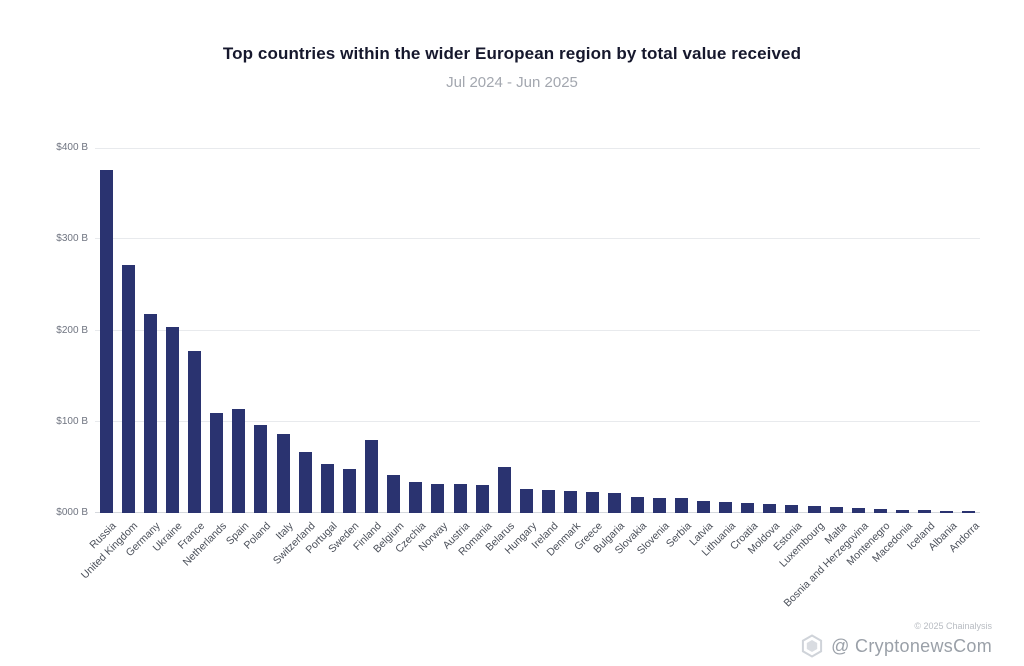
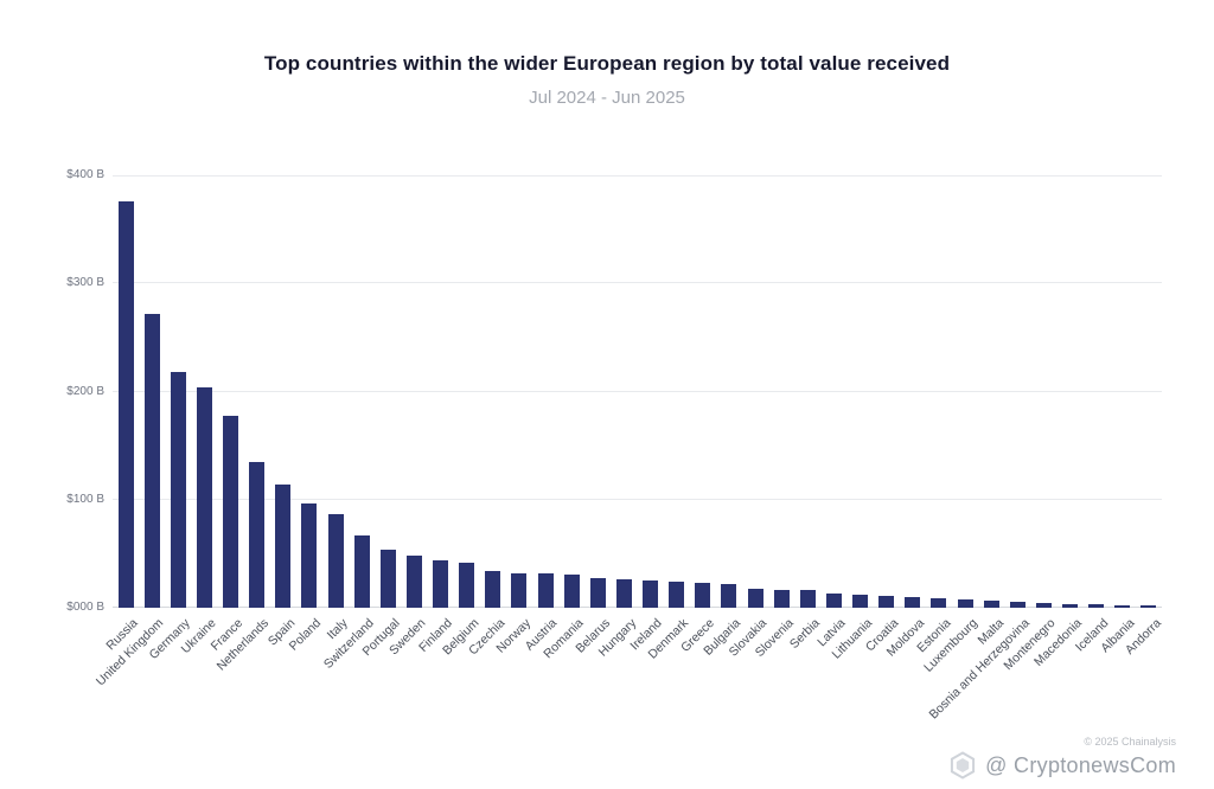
Netherlands: $110B -> $140B
Finland: $80B -> $40B
Belarus: $50B -> $30B
